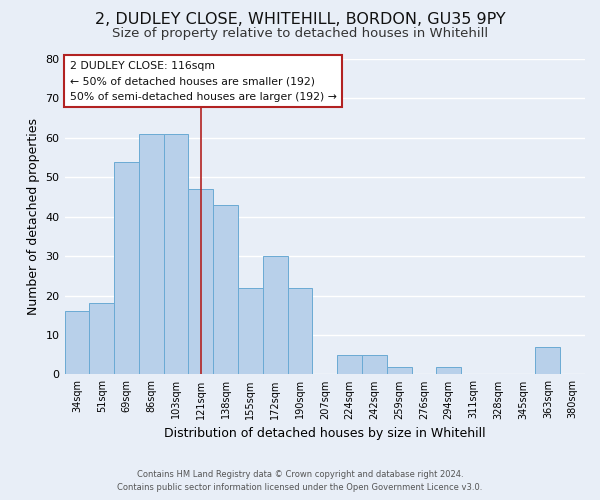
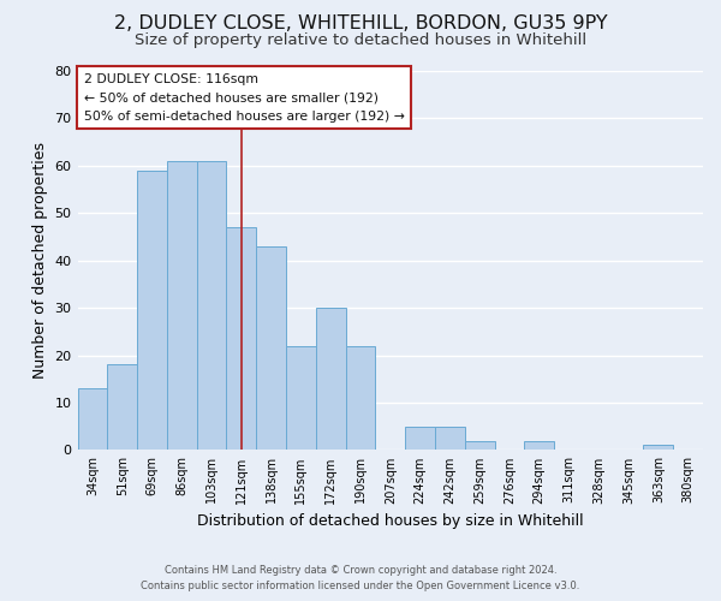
34sqm: 16 -> 13
69sqm: 54 -> 59
363sqm: 7 -> 1
